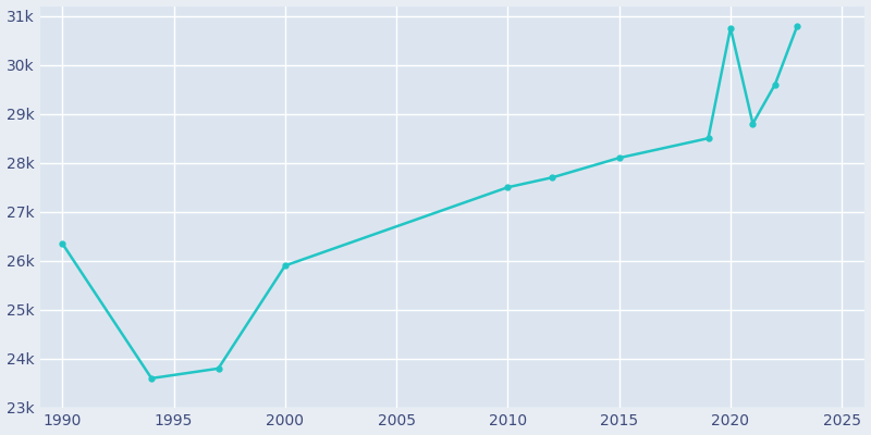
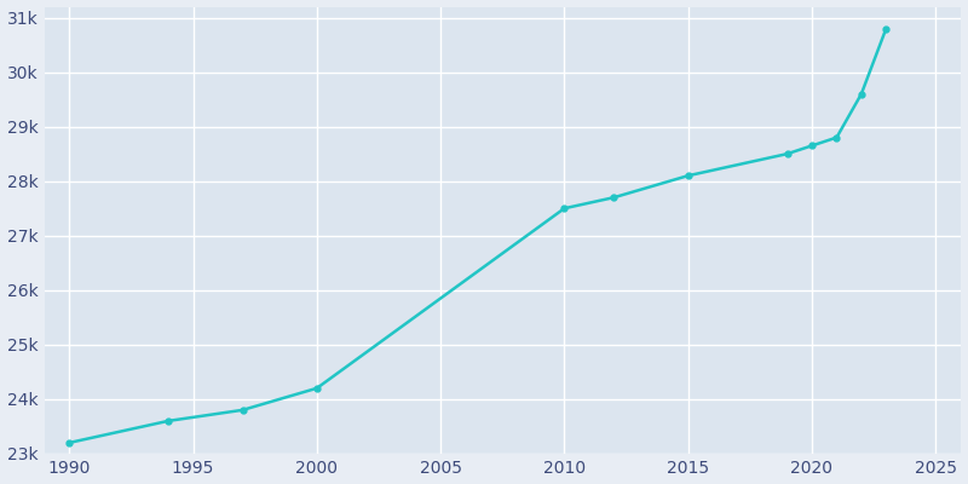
1990: 26.35k -> 23.20k
2000: 25.90k -> 24.20k
2020: 30.75k -> 28.65k
